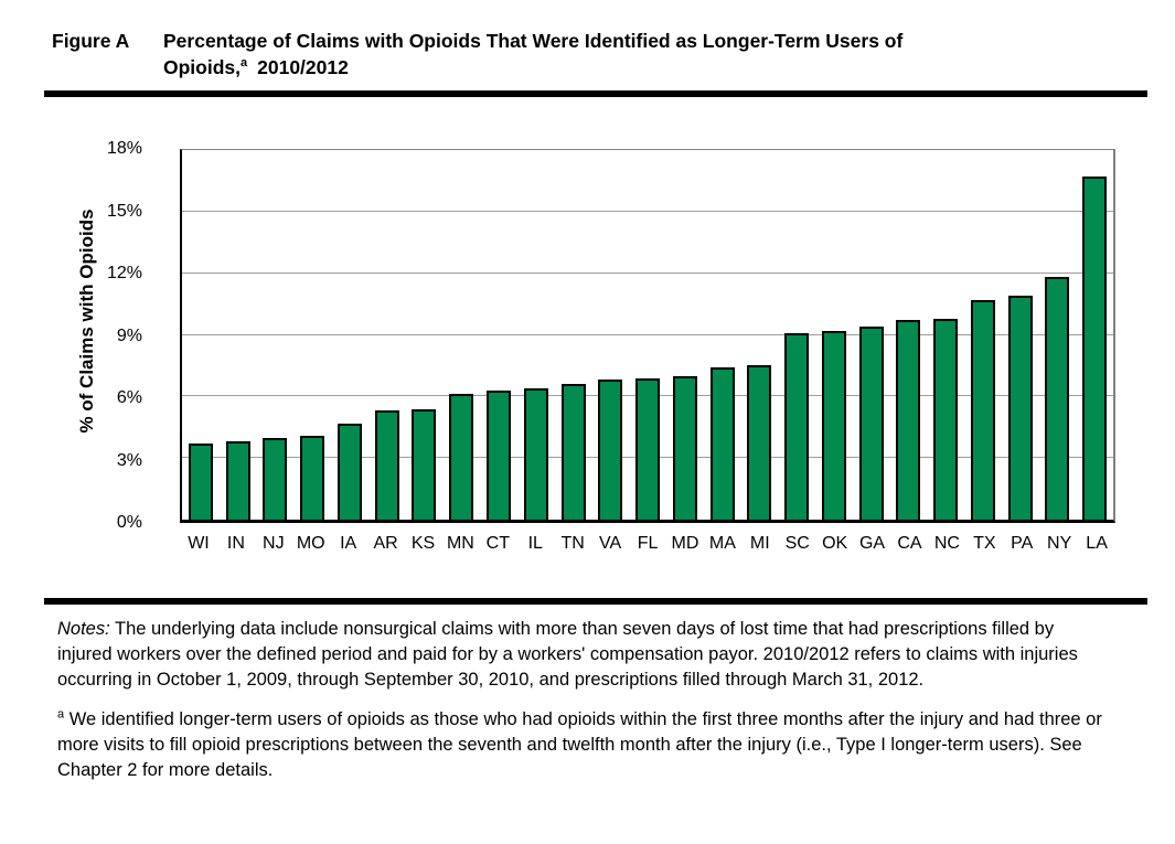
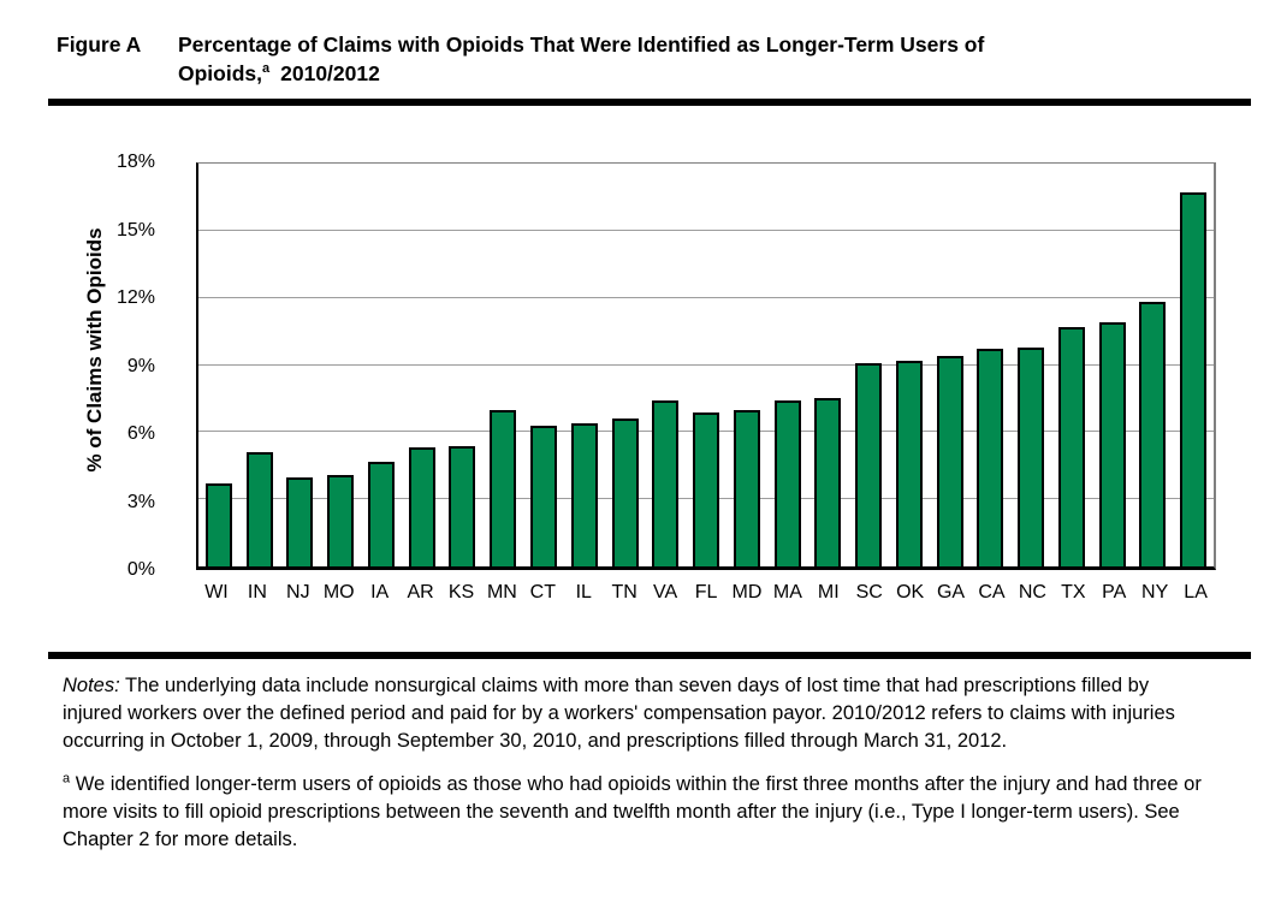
IN: 3.8% -> 5.1%
MN: 6.1% -> 7.0%
VA: 6.8% -> 7.4%
